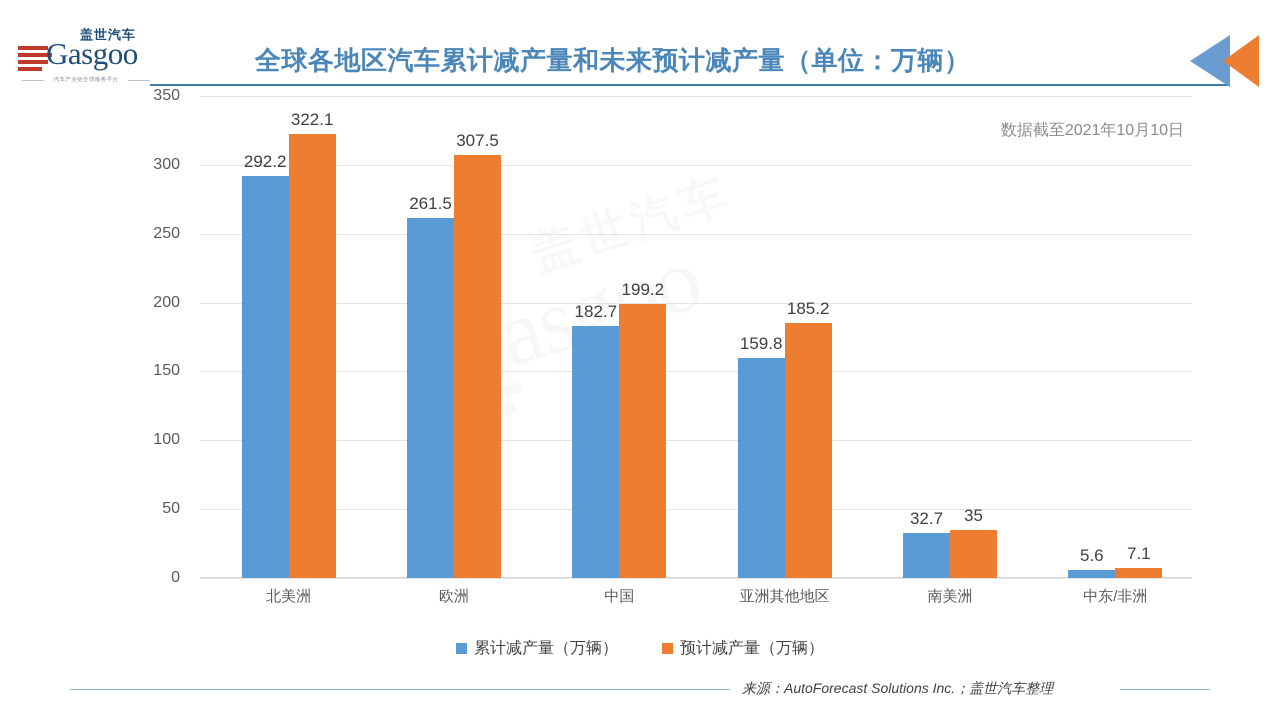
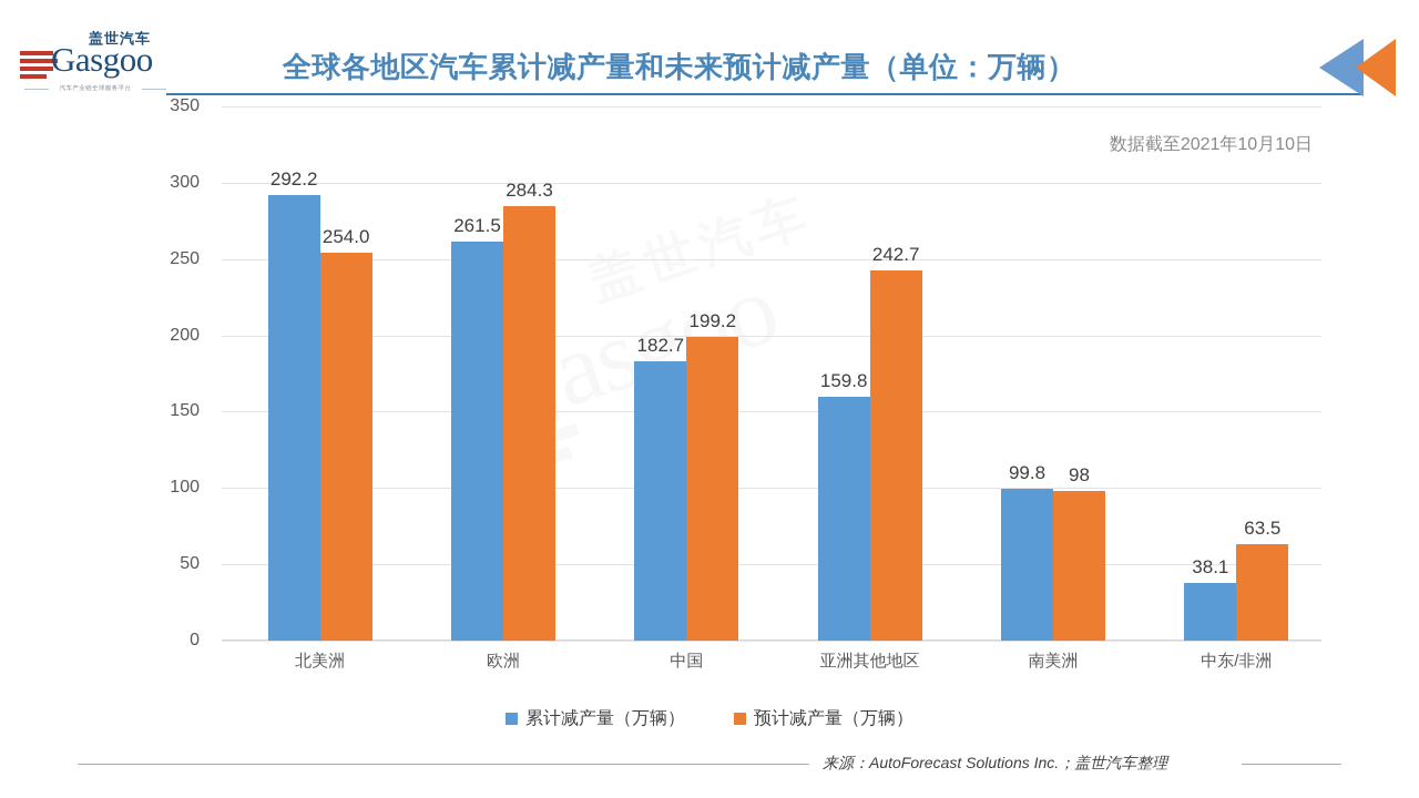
预计减产量（万辆）/北美洲: 322.1 -> 254.0
预计减产量（万辆）/欧洲: 307.5 -> 284.3
预计减产量（万辆）/亚洲其他地区: 185.2 -> 242.7
累计减产量（万辆）/南美洲: 32.7 -> 99.8
预计减产量（万辆）/南美洲: 35 -> 98
累计减产量（万辆）/中东/非洲: 5.6 -> 38.1
预计减产量（万辆）/中东/非洲: 7.1 -> 63.5
